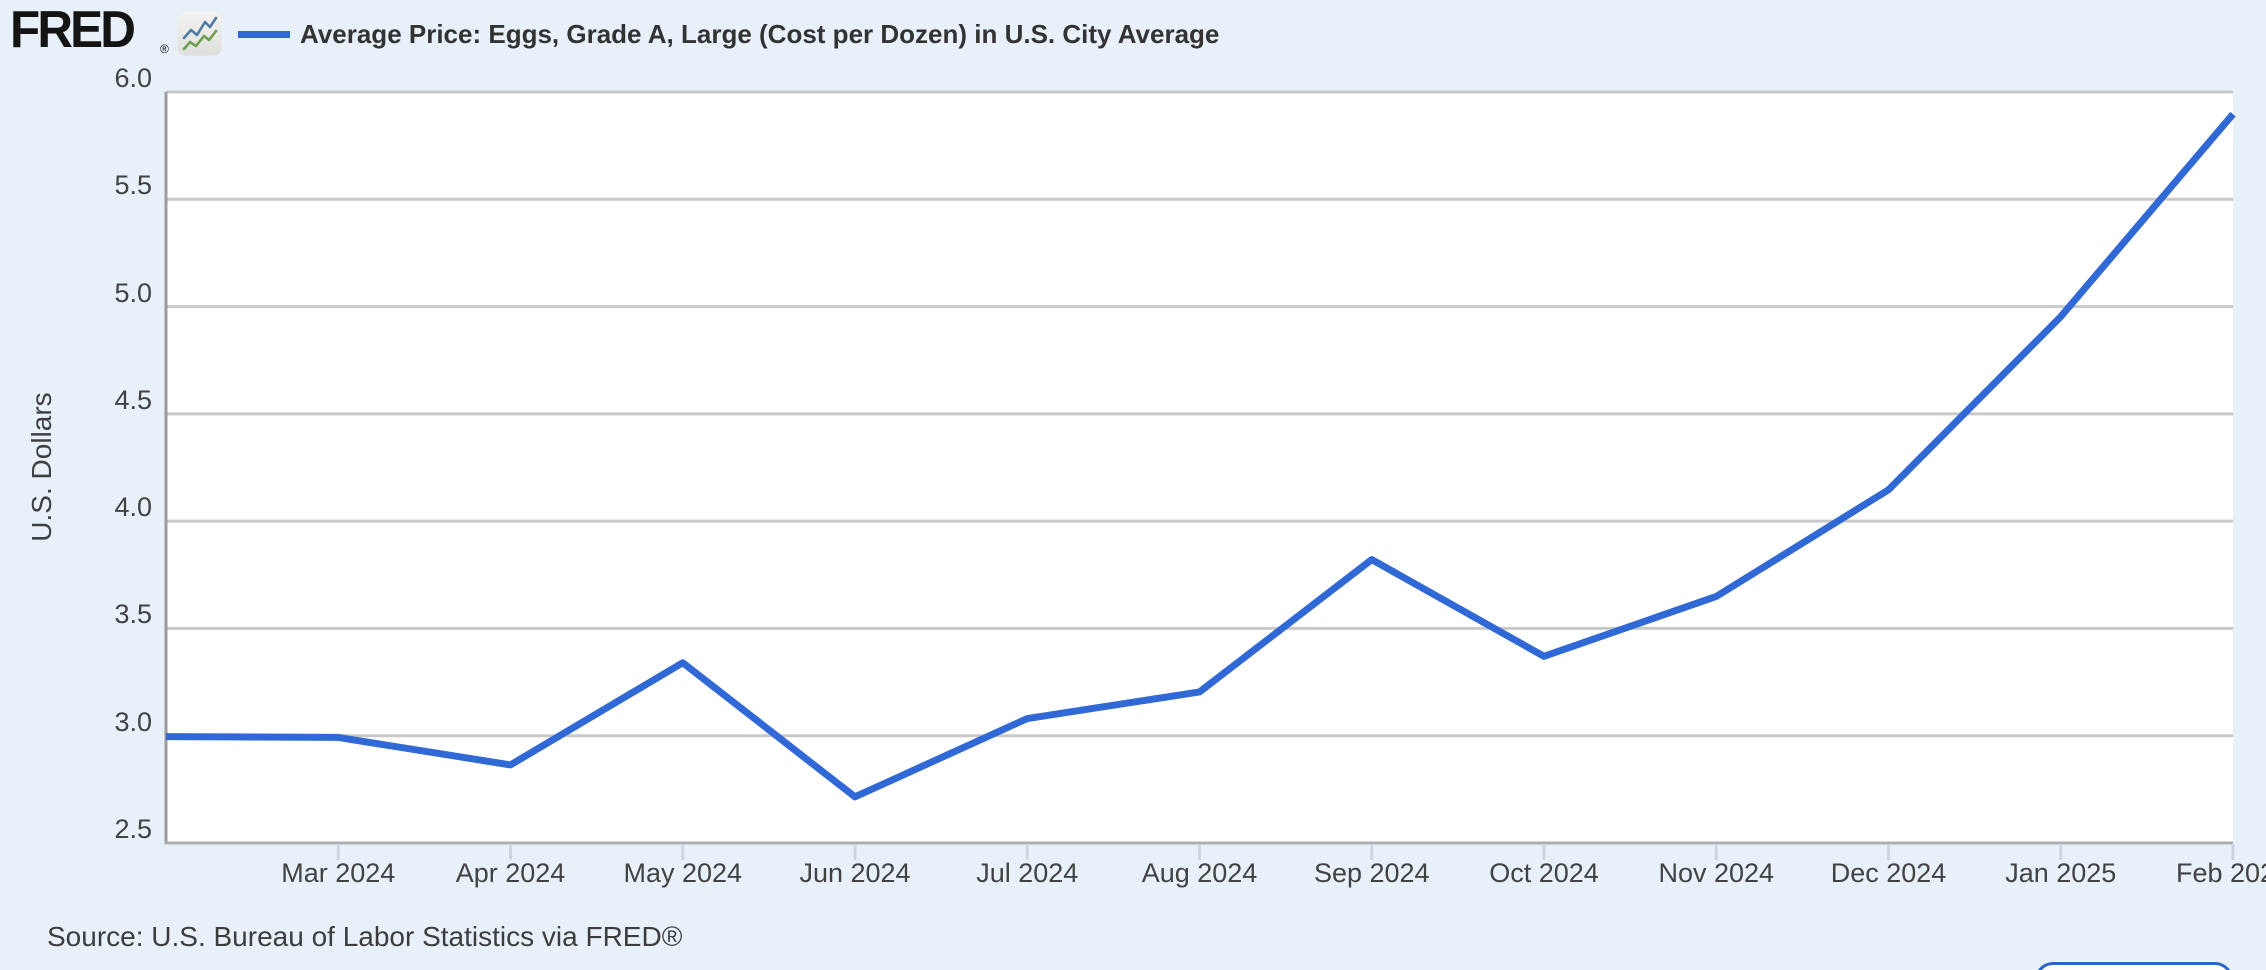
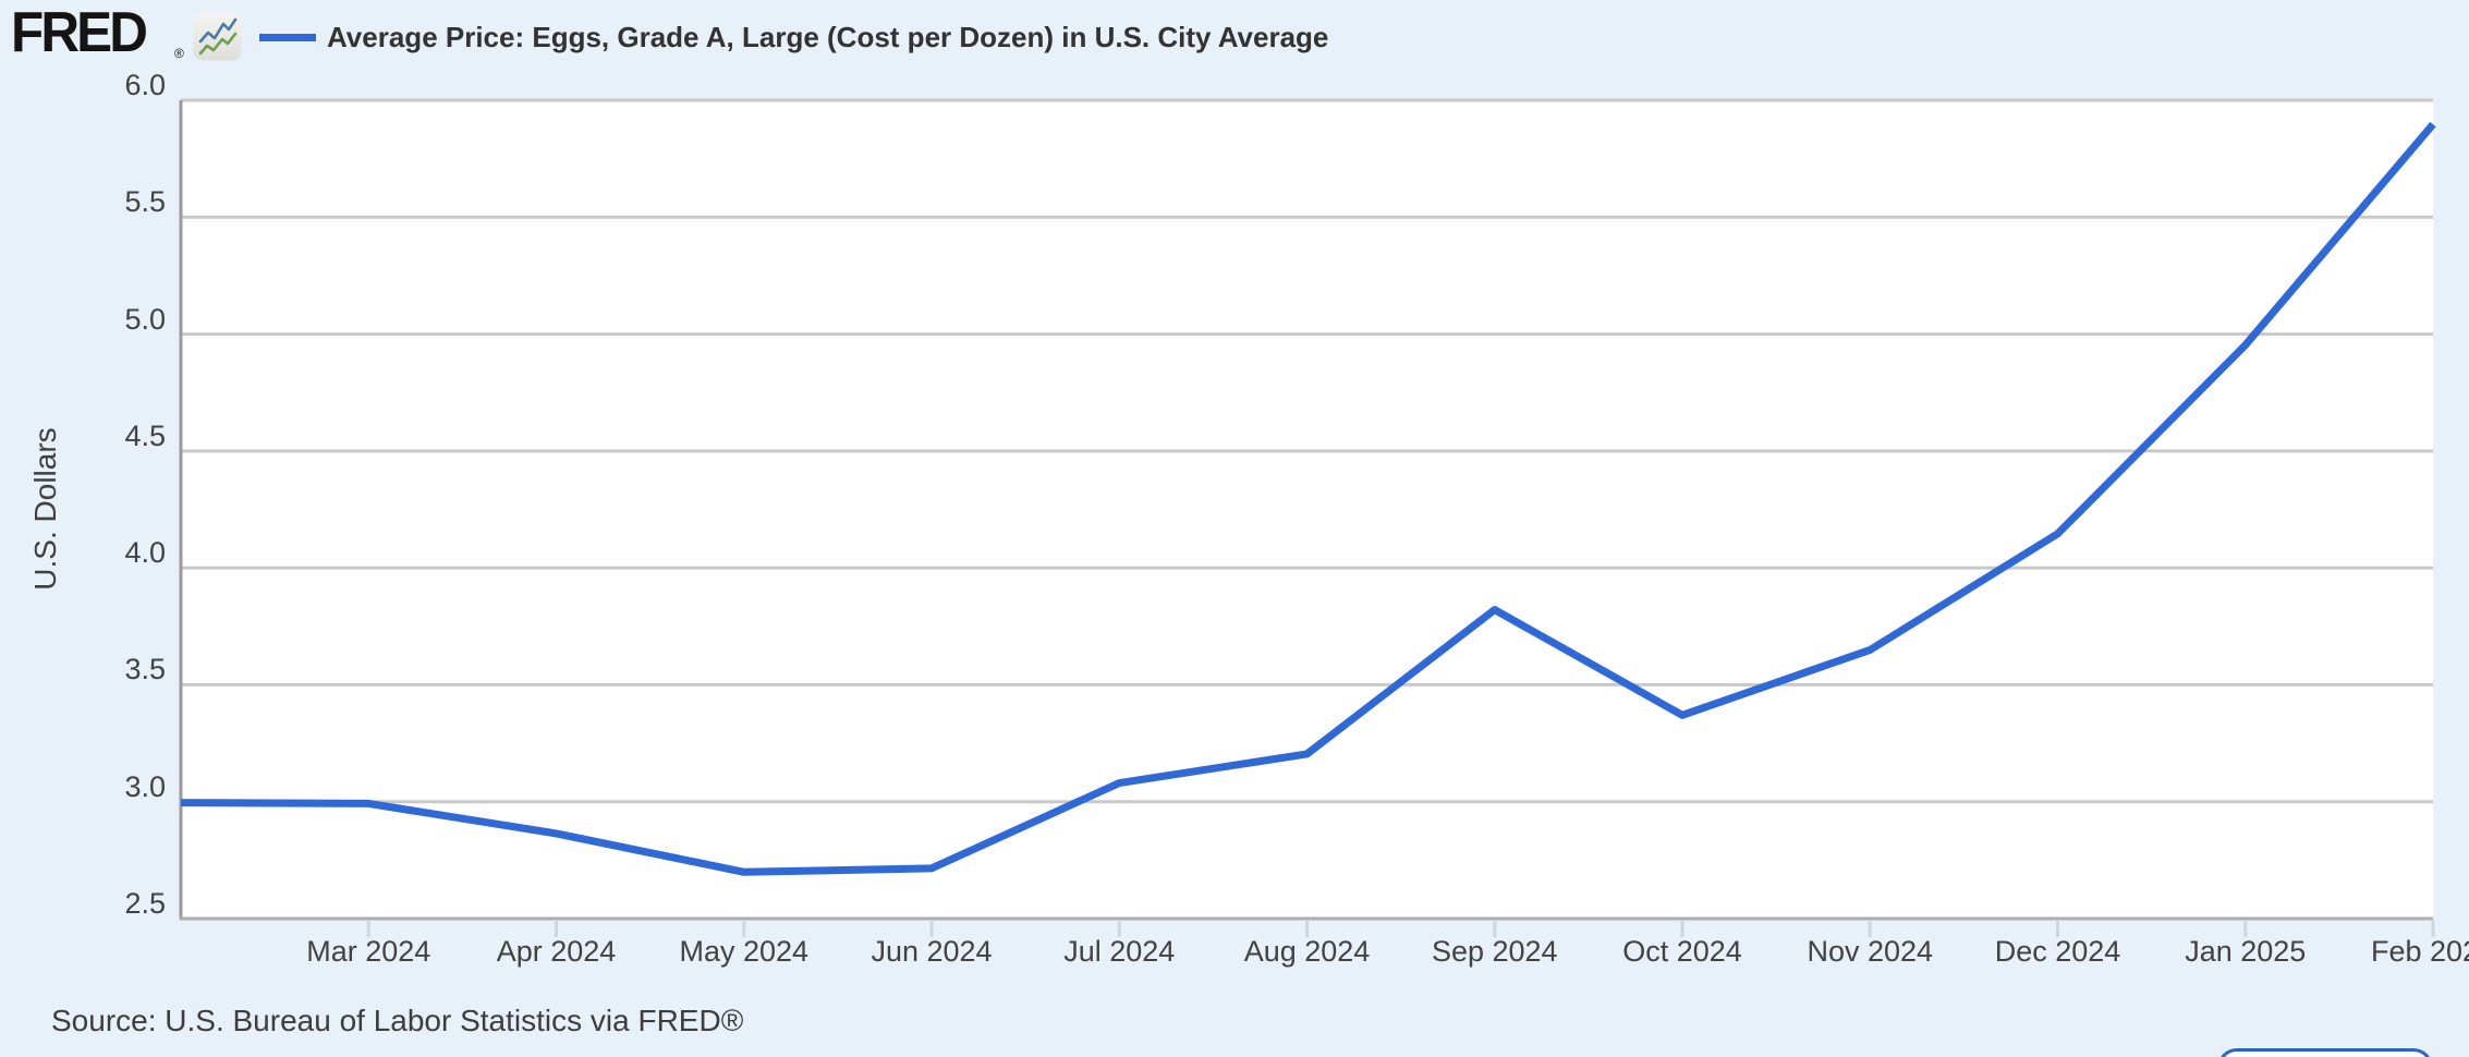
May 2024: 3.34 -> 2.70
